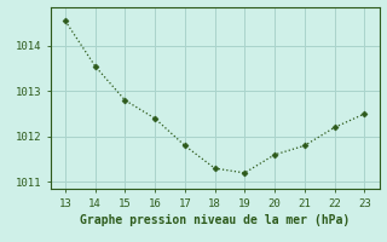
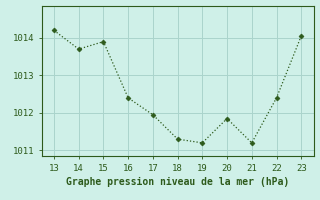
13: 1014.55 -> 1014.20
14: 1013.55 -> 1013.70
15: 1012.80 -> 1013.90
17: 1011.80 -> 1011.95
20: 1011.60 -> 1011.85
21: 1011.80 -> 1011.20
22: 1012.20 -> 1012.40
23: 1012.50 -> 1014.05
